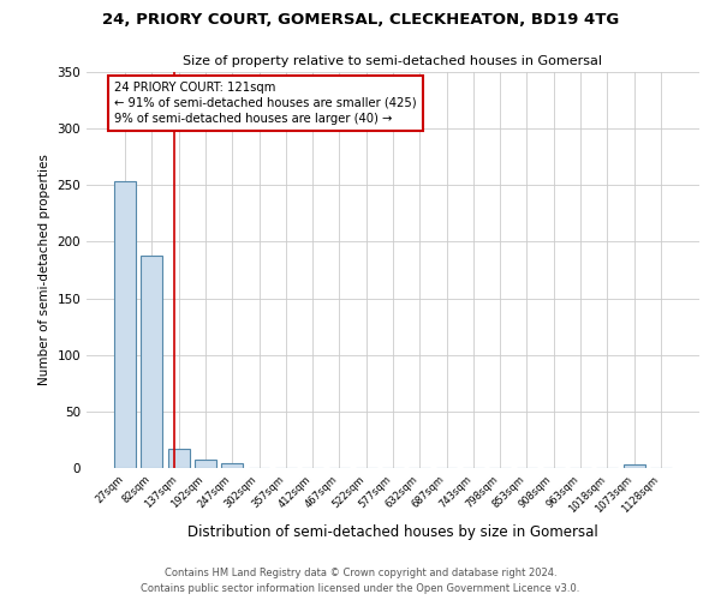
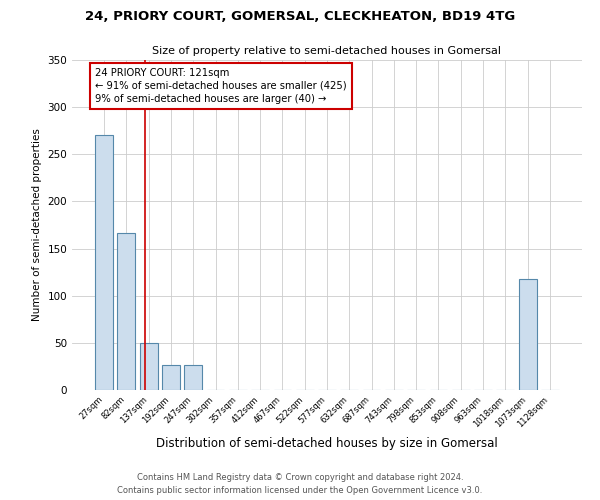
27sqm: 253 -> 270
82sqm: 188 -> 166
137sqm: 17 -> 50
192sqm: 7 -> 26
247sqm: 4 -> 26
1073sqm: 3 -> 118
